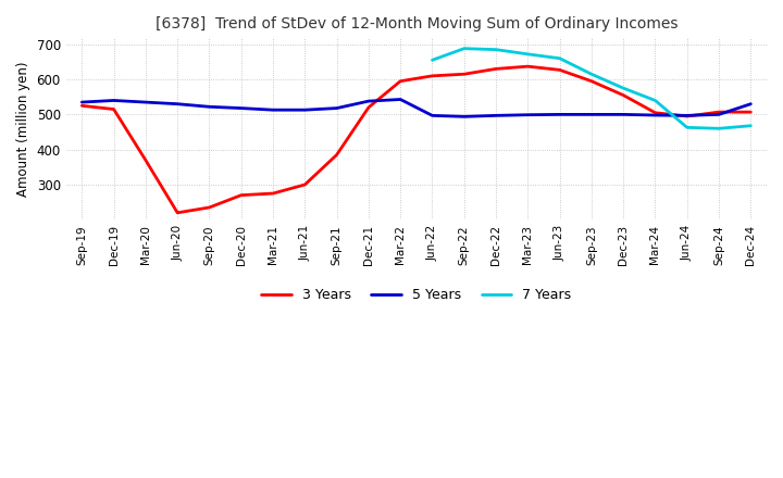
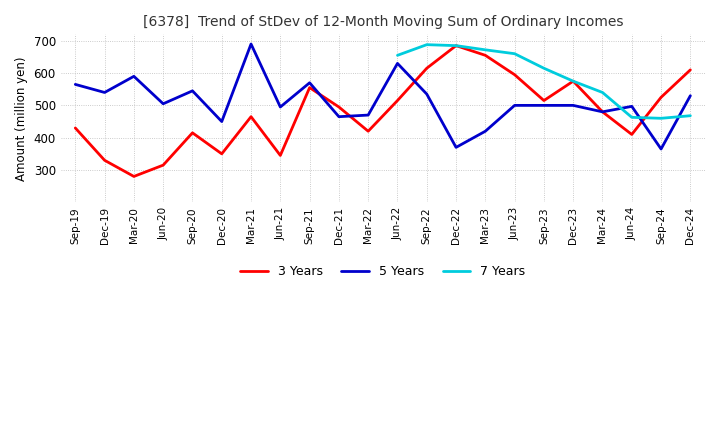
3 Years/Sep-19: 525 -> 430
5 Years/Sep-19: 535 -> 565
3 Years/Dec-19: 515 -> 330
3 Years/Mar-20: 370 -> 280
5 Years/Mar-20: 535 -> 590
3 Years/Jun-20: 220 -> 315
5 Years/Jun-20: 530 -> 505
3 Years/Sep-20: 235 -> 415
5 Years/Sep-20: 522 -> 545
3 Years/Dec-20: 270 -> 350
5 Years/Dec-20: 518 -> 450
3 Years/Mar-21: 275 -> 465
5 Years/Mar-21: 513 -> 690
3 Years/Jun-21: 300 -> 345
5 Years/Jun-21: 513 -> 495
3 Years/Sep-21: 385 -> 555
5 Years/Sep-21: 518 -> 570
3 Years/Dec-21: 520 -> 495
5 Years/Dec-21: 538 -> 465
3 Years/Mar-22: 595 -> 420
5 Years/Mar-22: 543 -> 470
3 Years/Jun-22: 610 -> 515
5 Years/Jun-22: 497 -> 630
5 Years/Sep-22: 494 -> 535
3 Years/Dec-22: 630 -> 685
5 Years/Dec-22: 497 -> 370
3 Years/Mar-23: 637 -> 655
5 Years/Mar-23: 499 -> 420
3 Years/Jun-23: 627 -> 595
3 Years/Sep-23: 595 -> 515
3 Years/Dec-23: 555 -> 575
3 Years/Mar-24: 505 -> 480
5 Years/Mar-24: 498 -> 480
3 Years/Jun-24: 495 -> 410
3 Years/Sep-24: 507 -> 525
5 Years/Sep-24: 500 -> 365
3 Years/Dec-24: 507 -> 610
